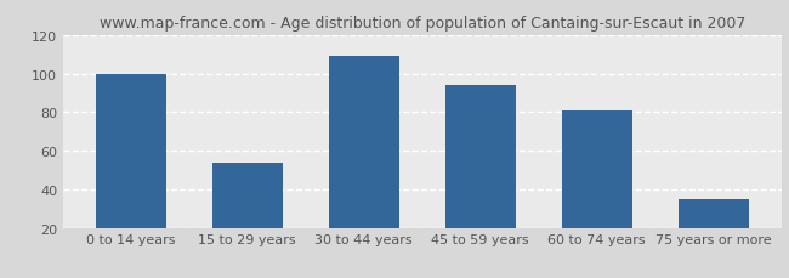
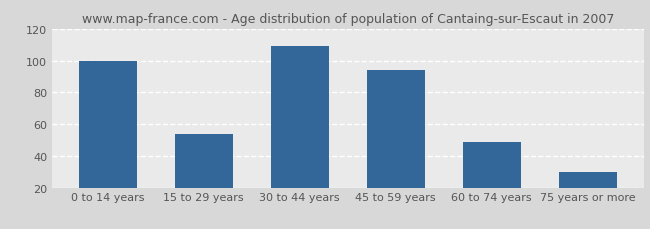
60 to 74 years: 81 -> 49
75 years or more: 35 -> 30
